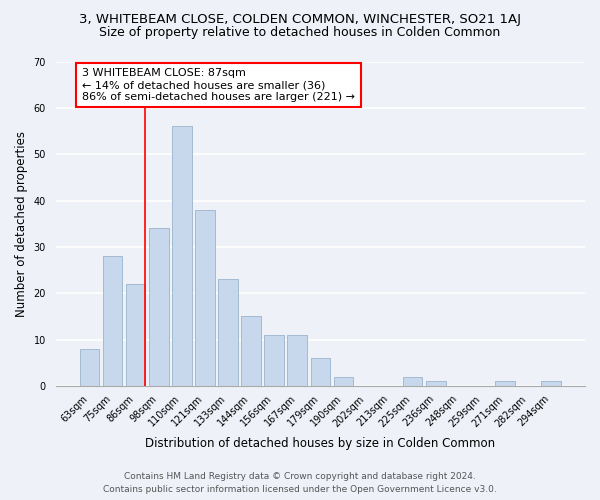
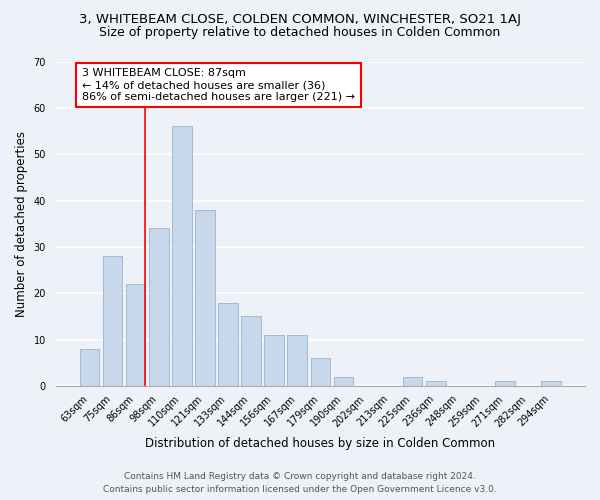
133sqm: 23 -> 18
